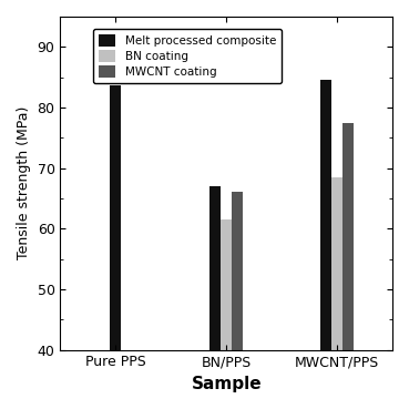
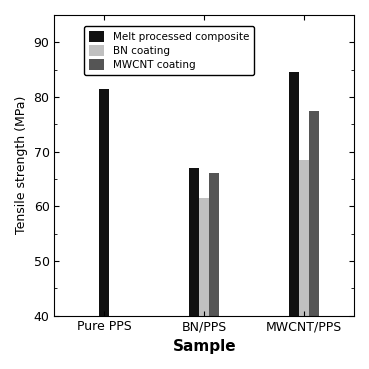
Melt processed composite/Pure PPS: 83.6 -> 81.5
